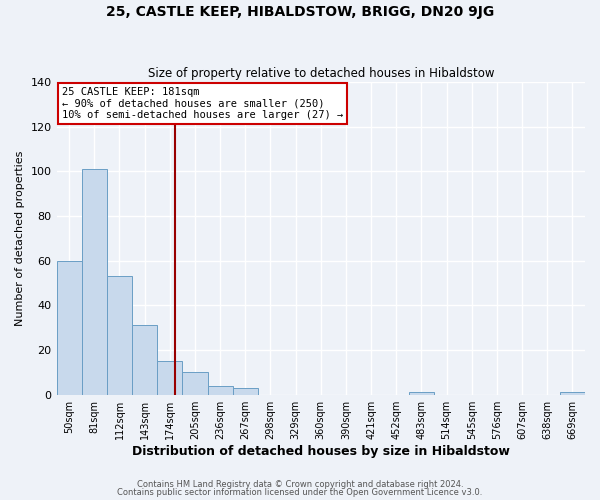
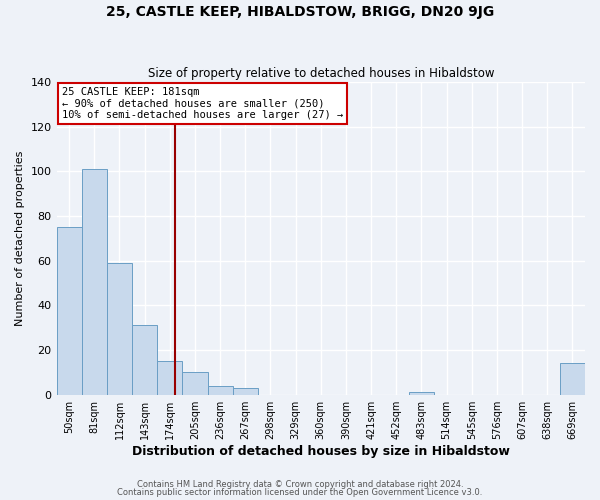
50sqm: 60 -> 75
112sqm: 53 -> 59
669sqm: 1 -> 14
